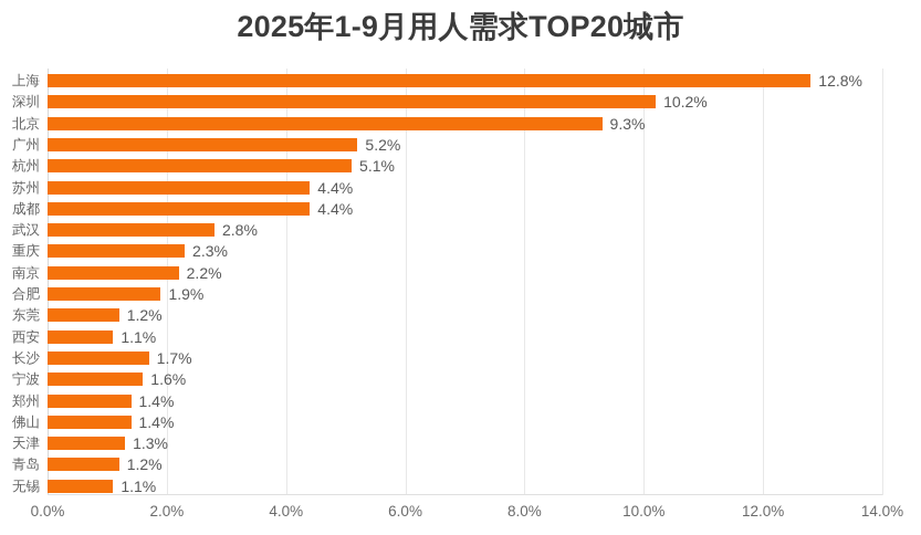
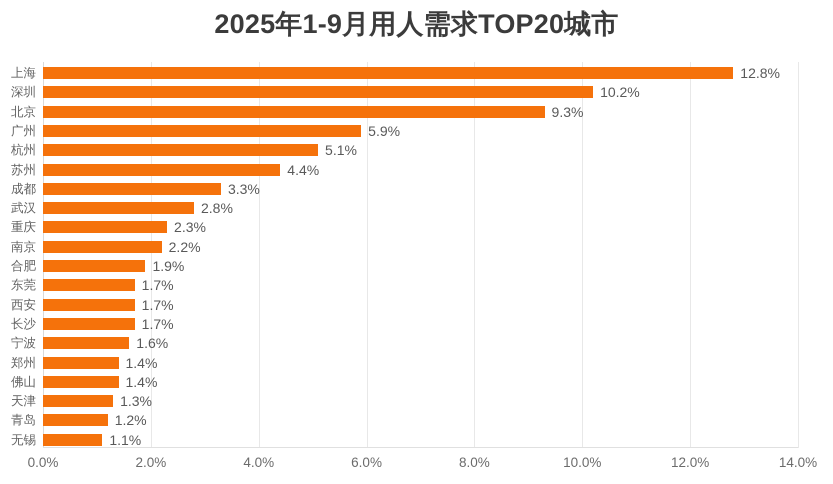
广州: 5.2% -> 5.9%
成都: 4.4% -> 3.3%
东莞: 1.2% -> 1.7%
西安: 1.1% -> 1.7%
